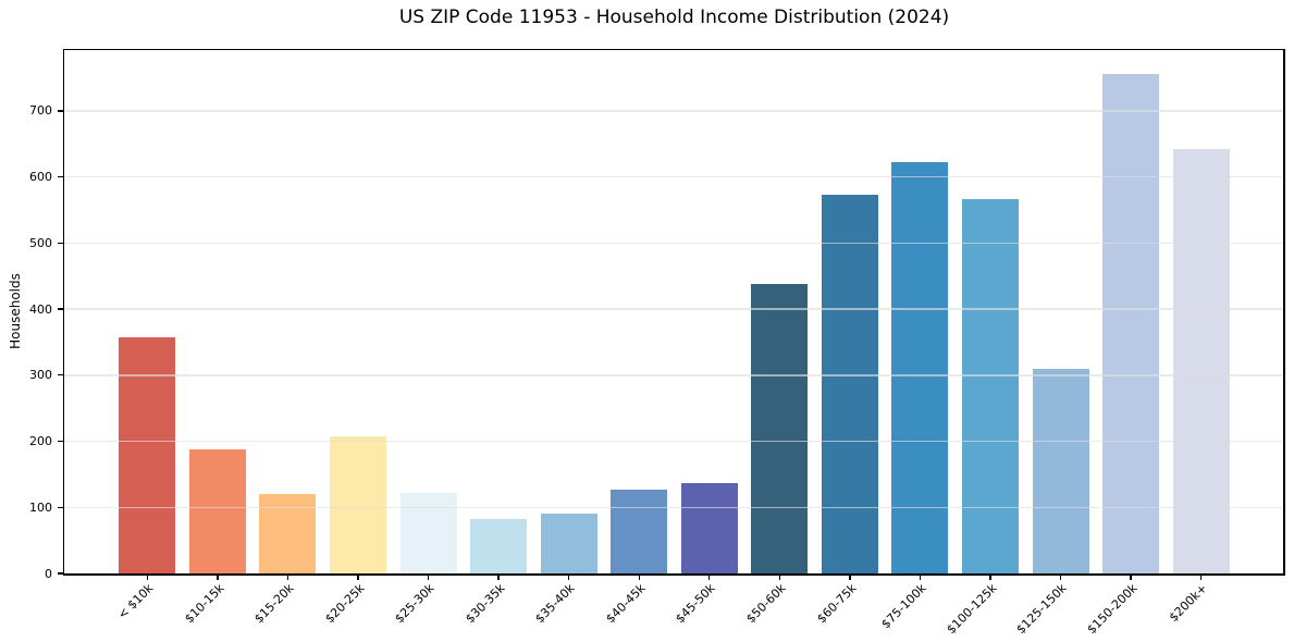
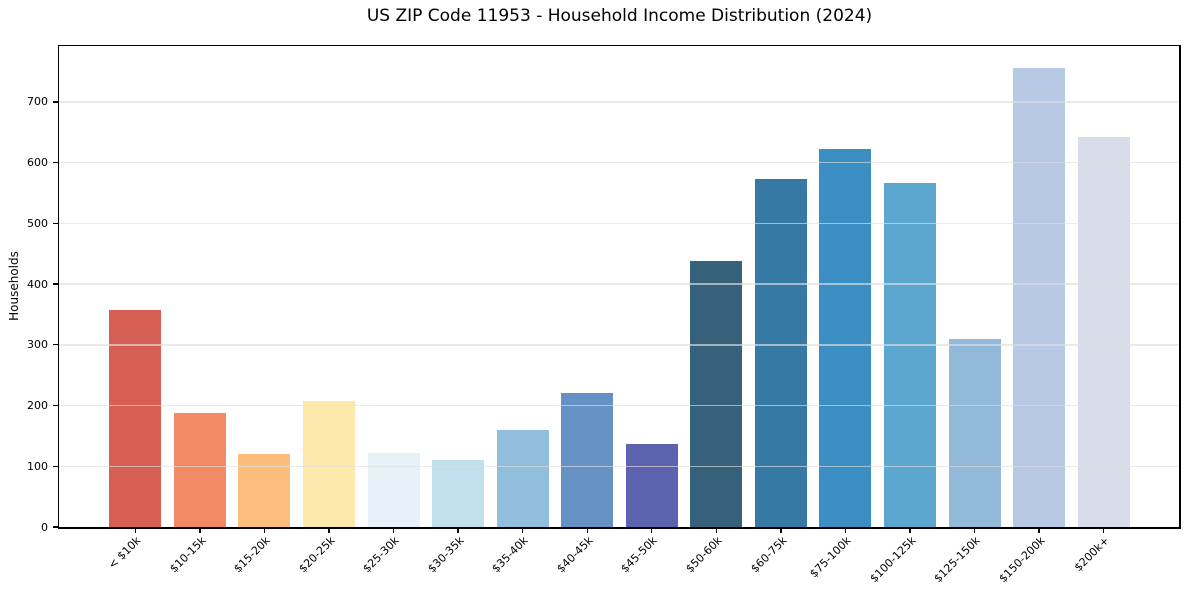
$30-35k: 80 -> 110
$35-40k: 90 -> 160
$40-45k: 130 -> 220
